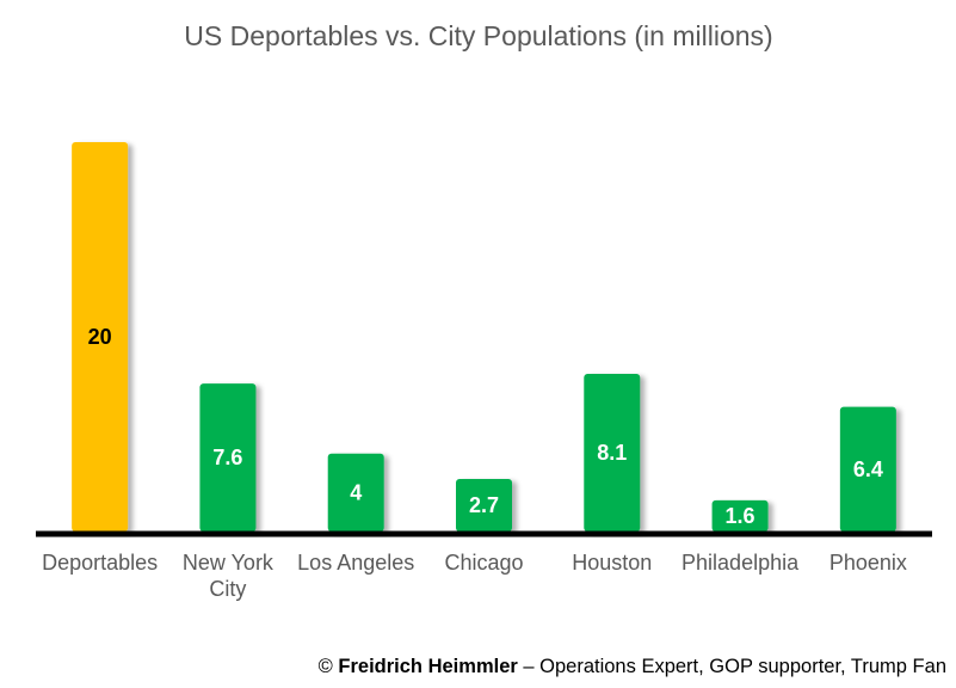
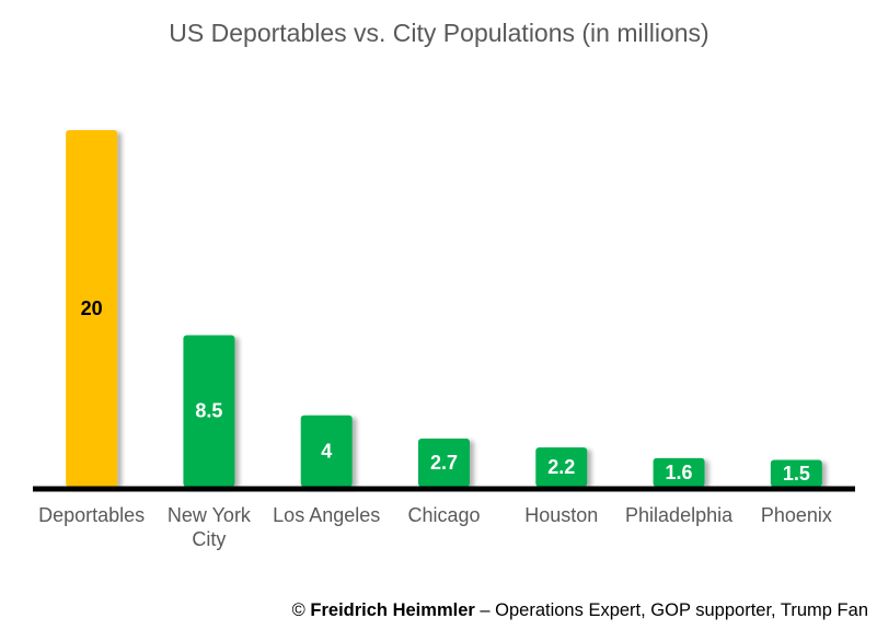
New York City: 7.6 -> 8.5
Houston: 8.1 -> 2.2
Phoenix: 6.4 -> 1.5
